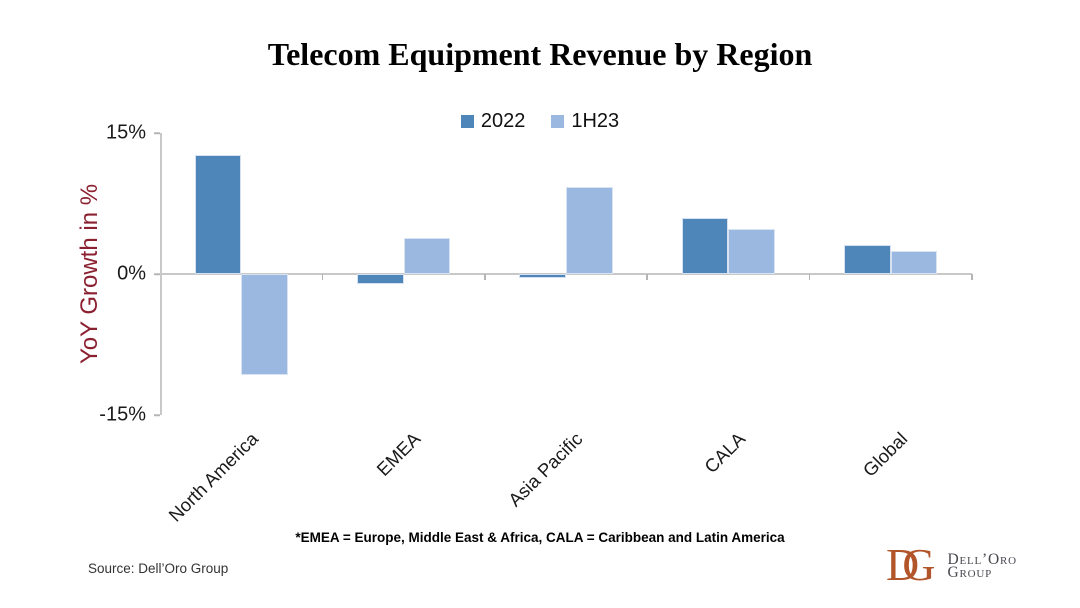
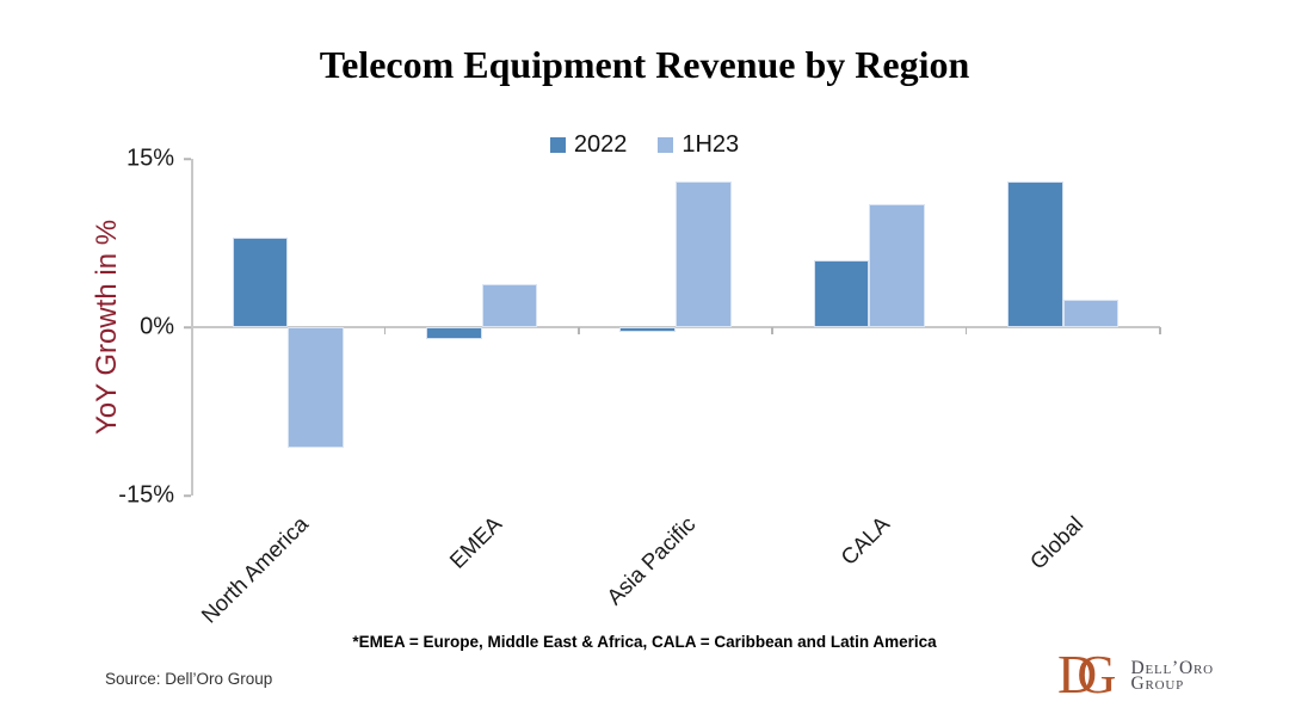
2022/North America: 13% -> 8%
1H23/Asia Pacific: 9% -> 13%
1H23/CALA: 5% -> 11%
2022/Global: 3% -> 13%
